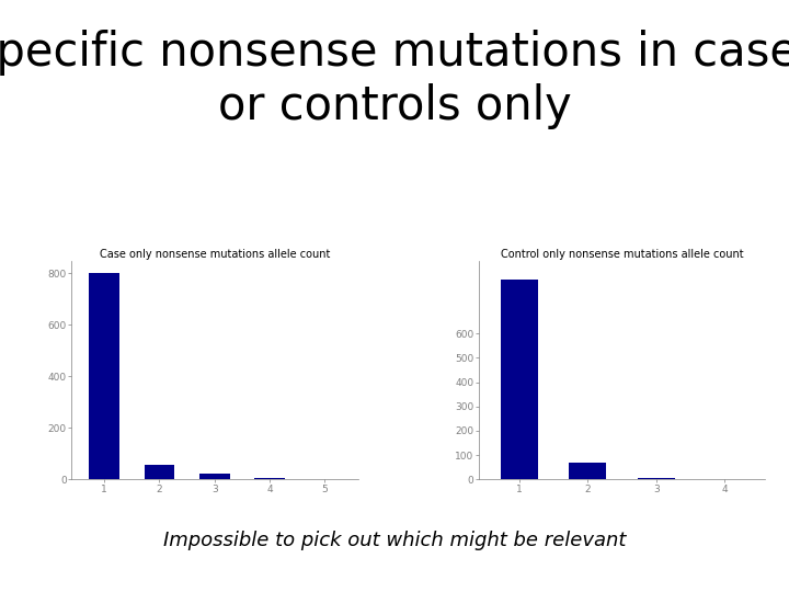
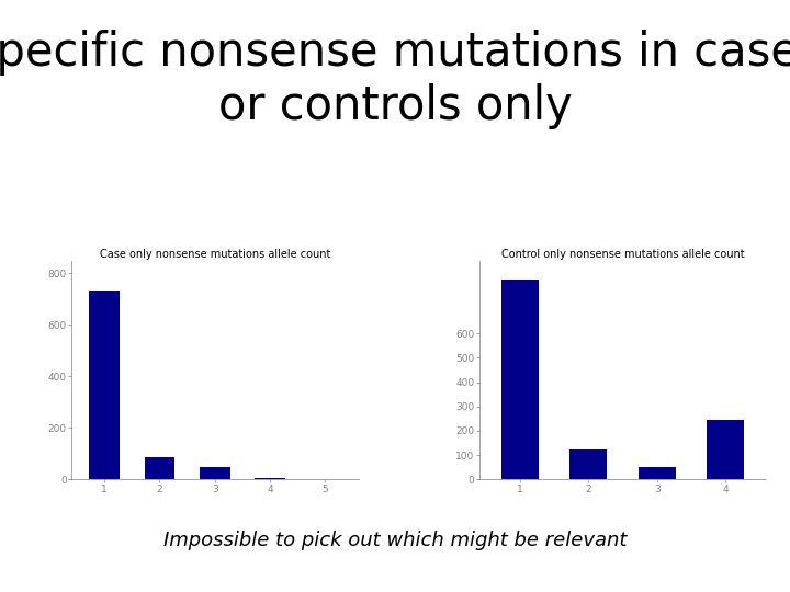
Case only nonsense mutations allele count/1: 800 -> 735
Case only nonsense mutations allele count/2: 55 -> 85
Case only nonsense mutations allele count/3: 22 -> 50
Control only nonsense mutations allele count/2: 70 -> 125
Control only nonsense mutations allele count/3: 8 -> 50
Control only nonsense mutations allele count/4: 4 -> 245
